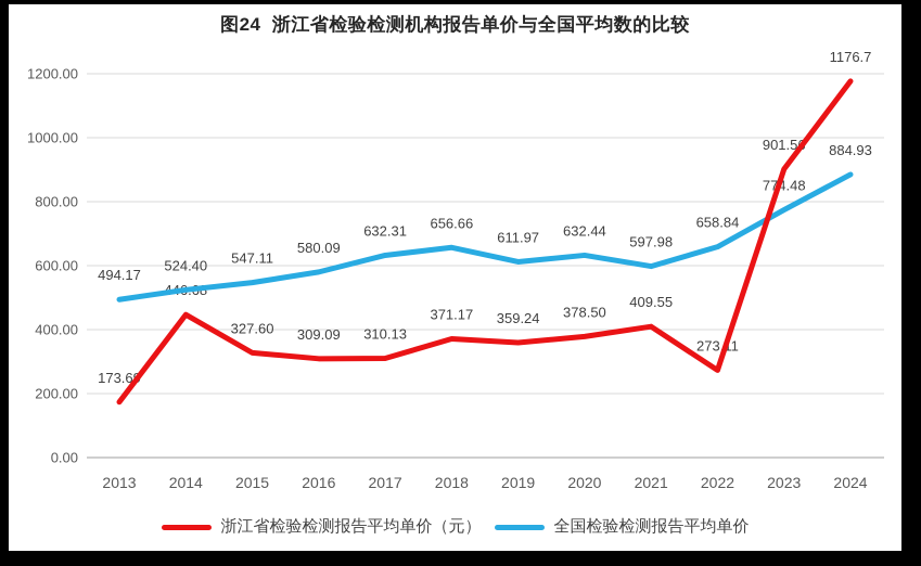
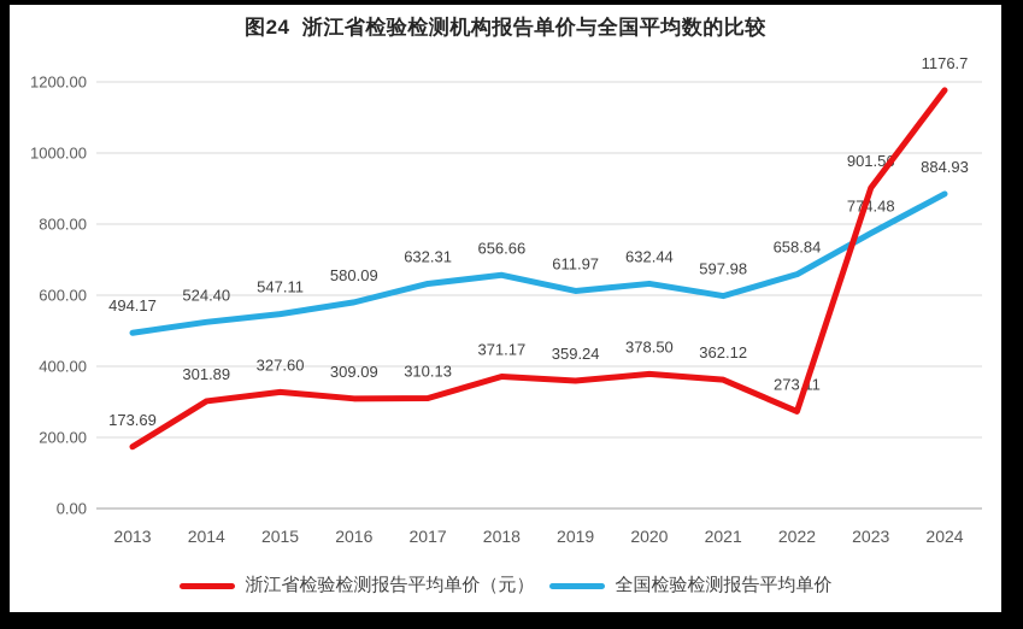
浙江省检验检测报告平均单价（元）/2014: 446.68 -> 301.89
浙江省检验检测报告平均单价（元）/2021: 409.55 -> 362.12
